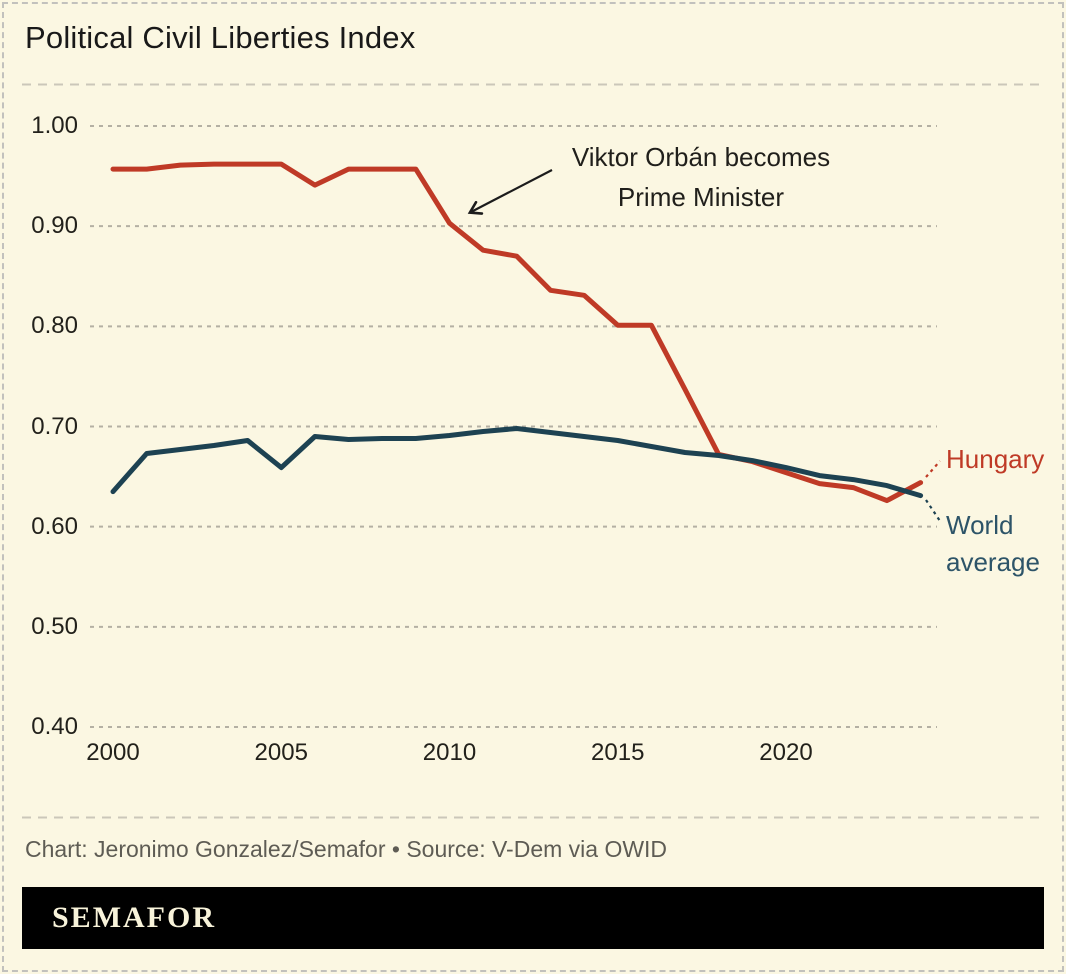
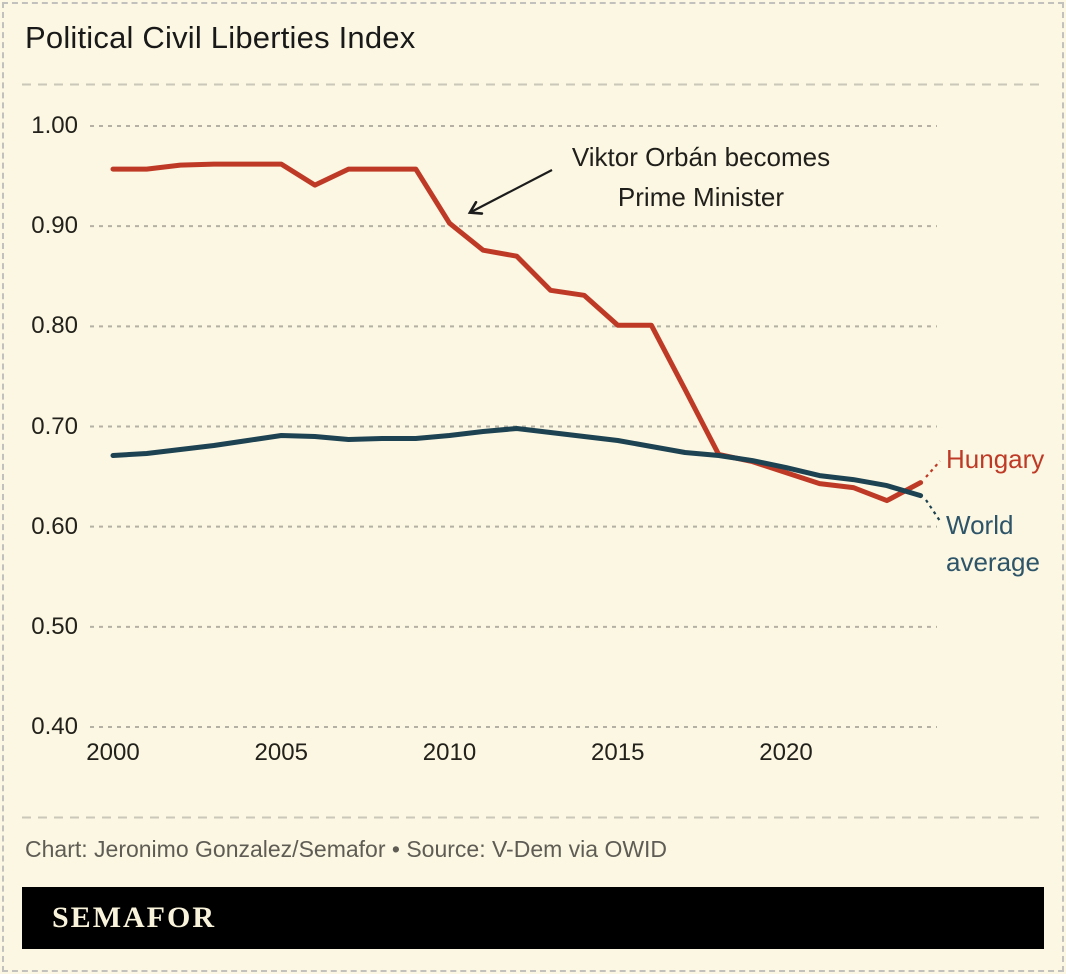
World average/2000: 0.635 -> 0.671
World average/2005: 0.659 -> 0.691
